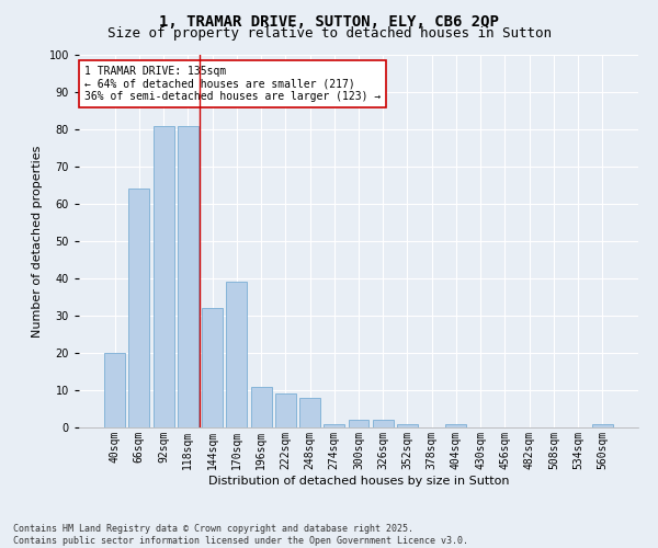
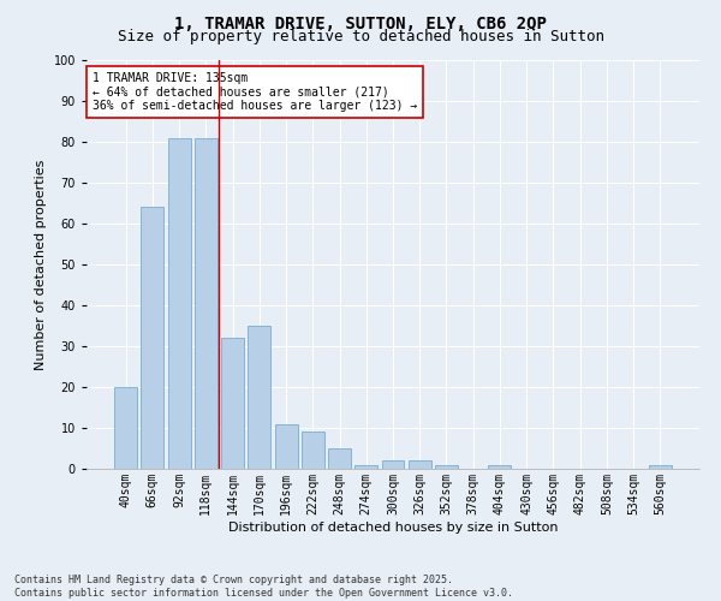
170sqm: 39 -> 35
248sqm: 8 -> 5
